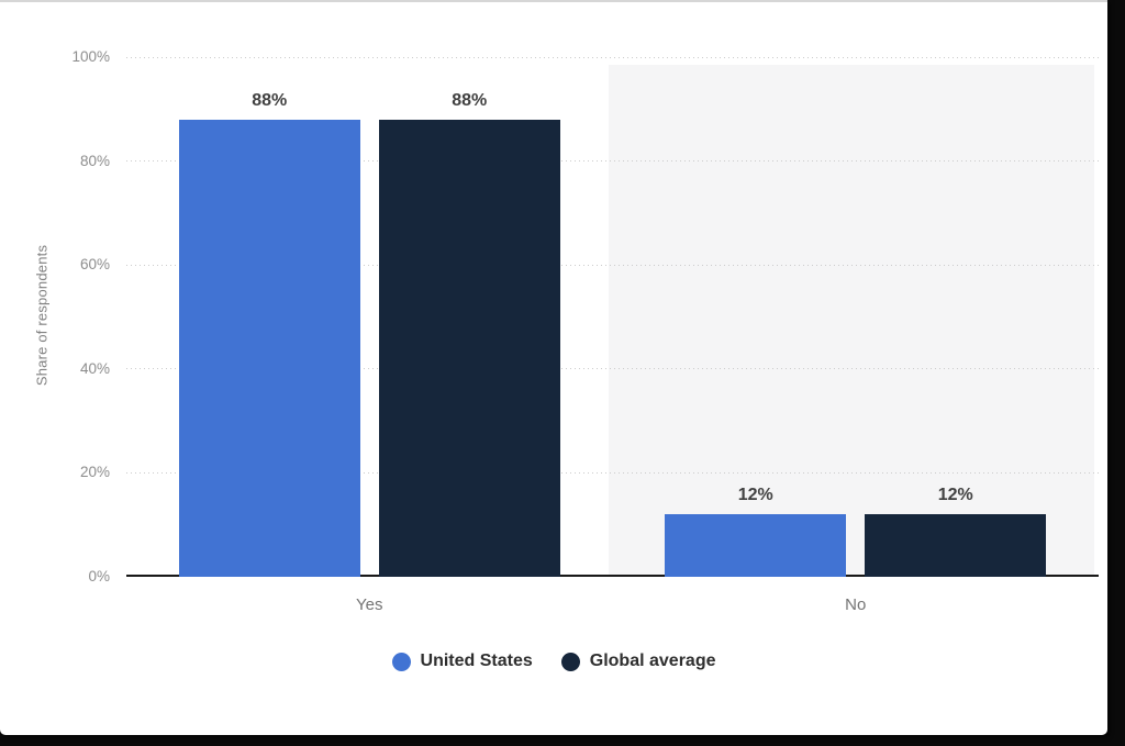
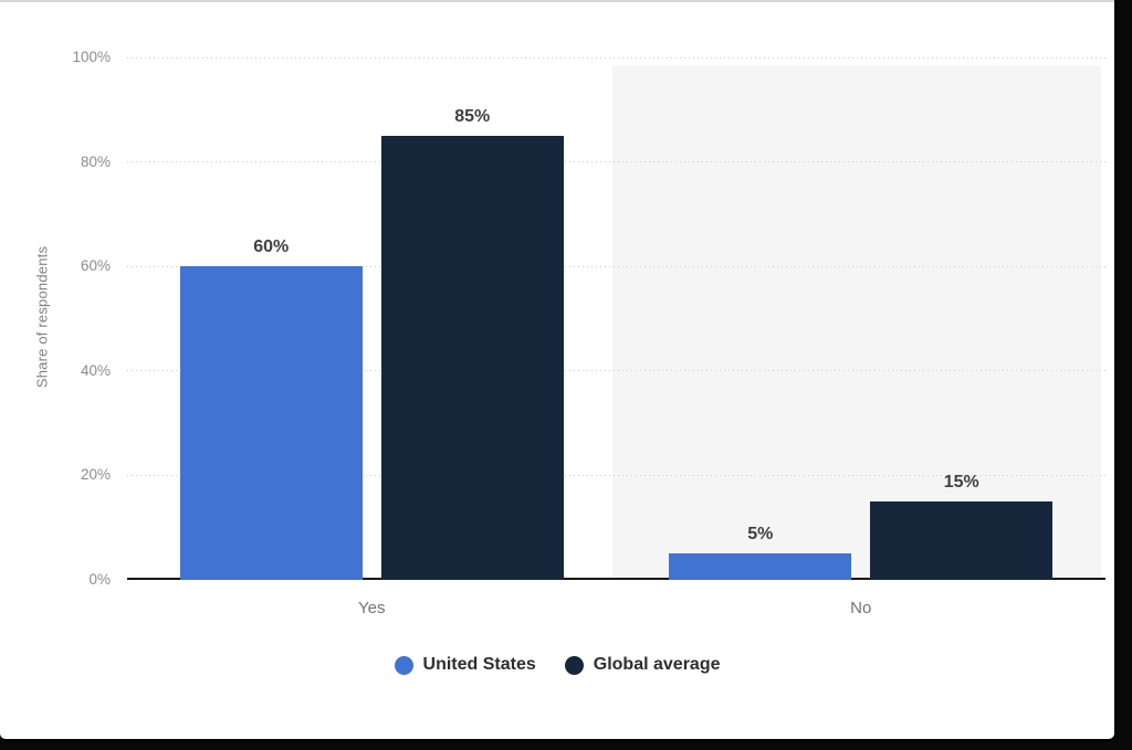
United States/Yes: 88% -> 60%
Global average/Yes: 88% -> 85%
United States/No: 12% -> 5%
Global average/No: 12% -> 15%
